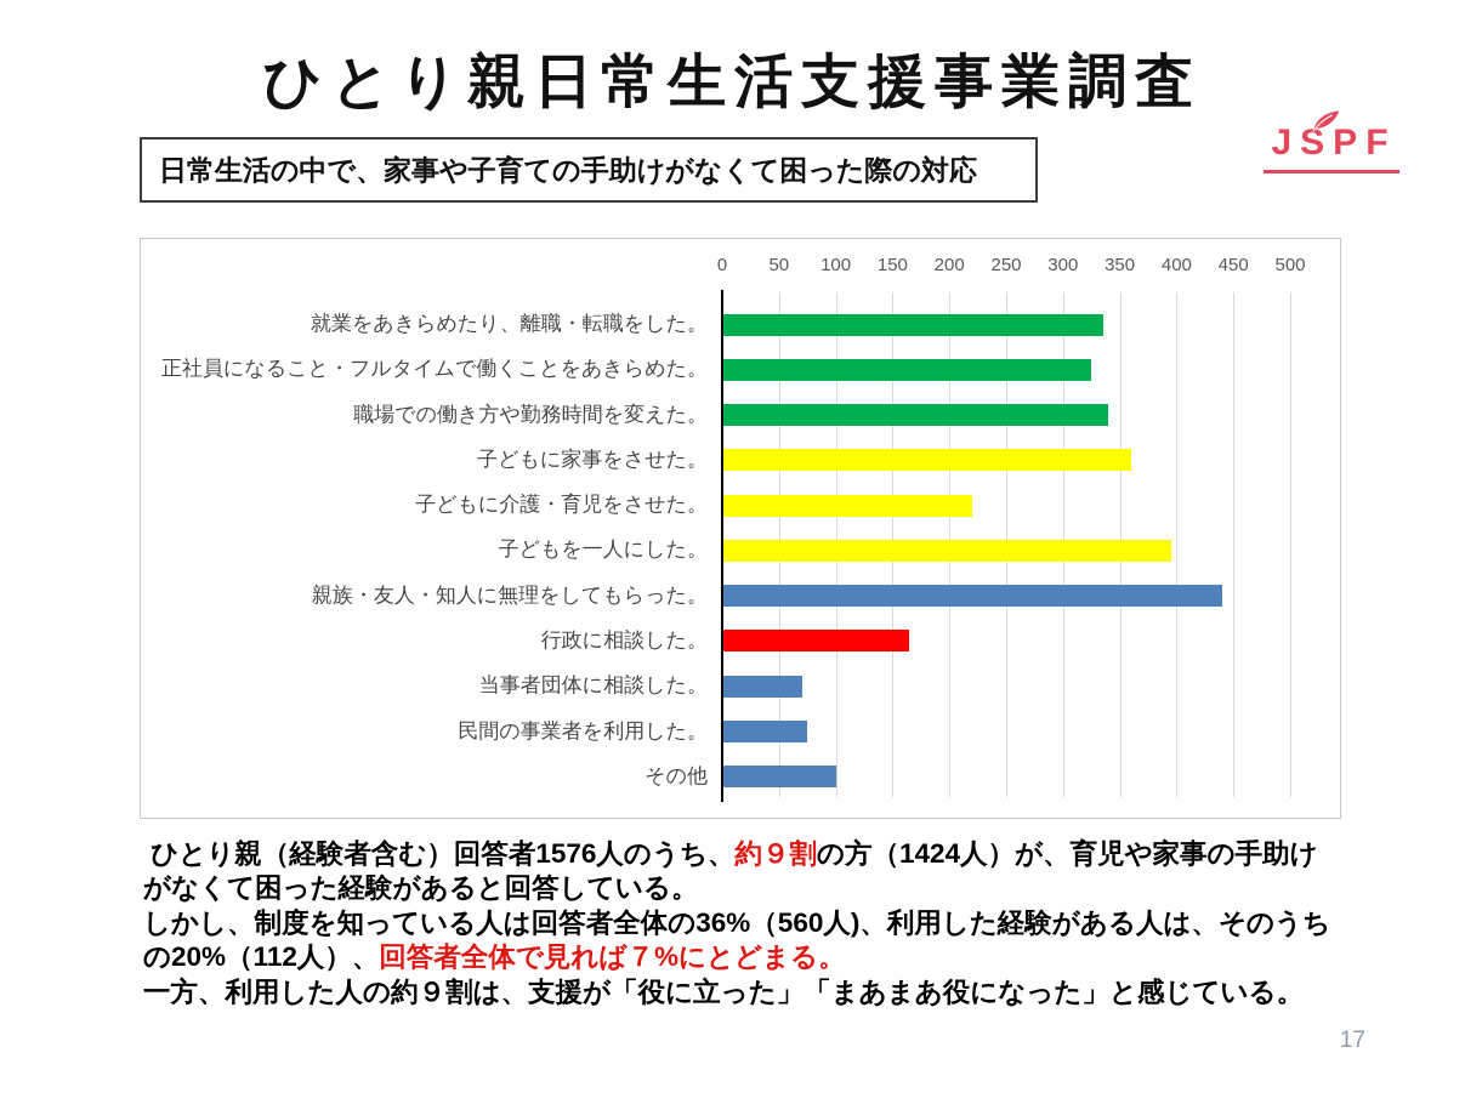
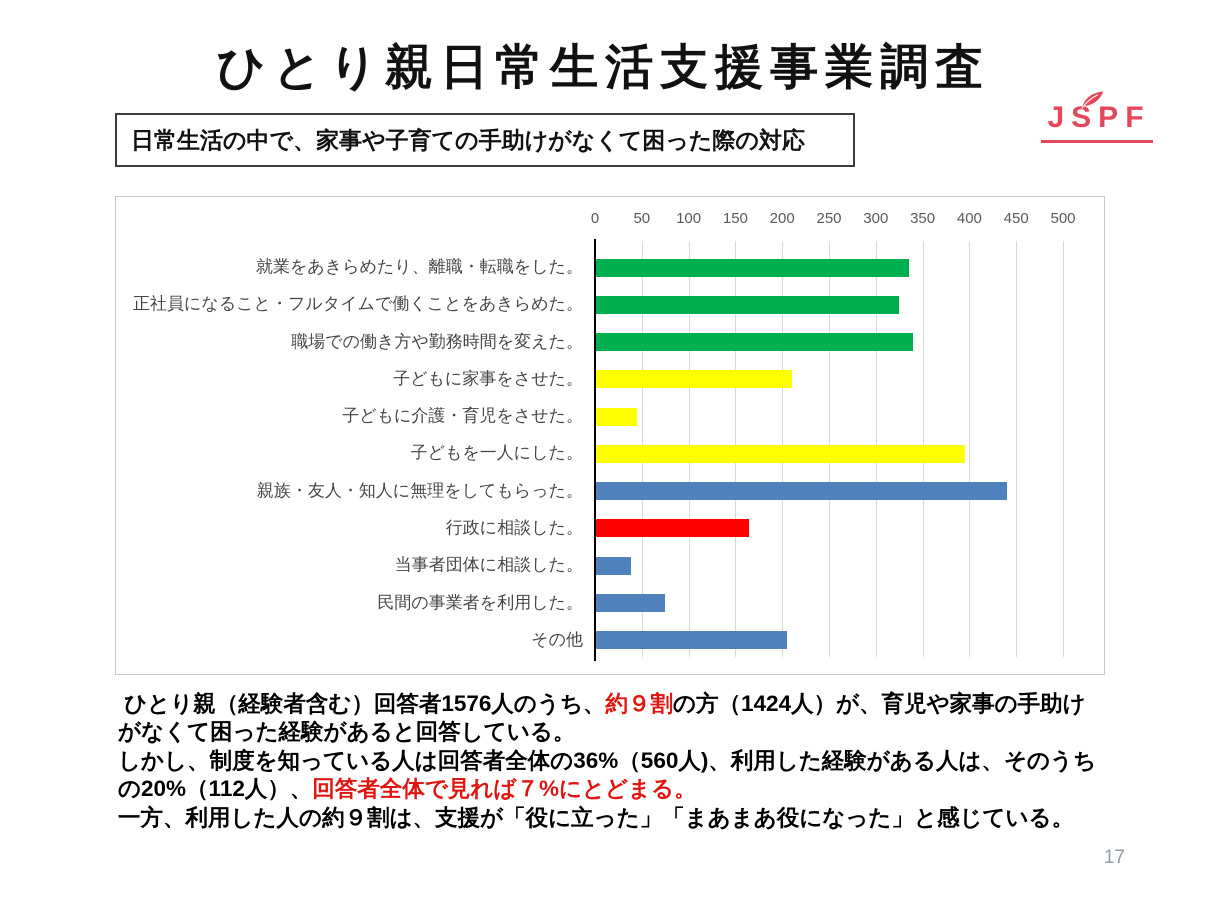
子どもに家事をさせた。: 360 -> 210
子どもに介護・育児をさせた。: 220 -> 40
当事者団体に相談した。: 70 -> 40
その他: 100 -> 200
